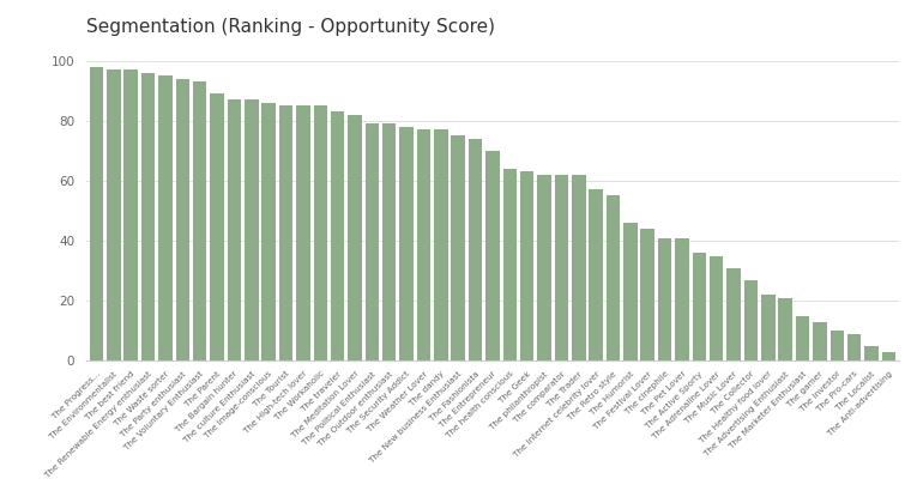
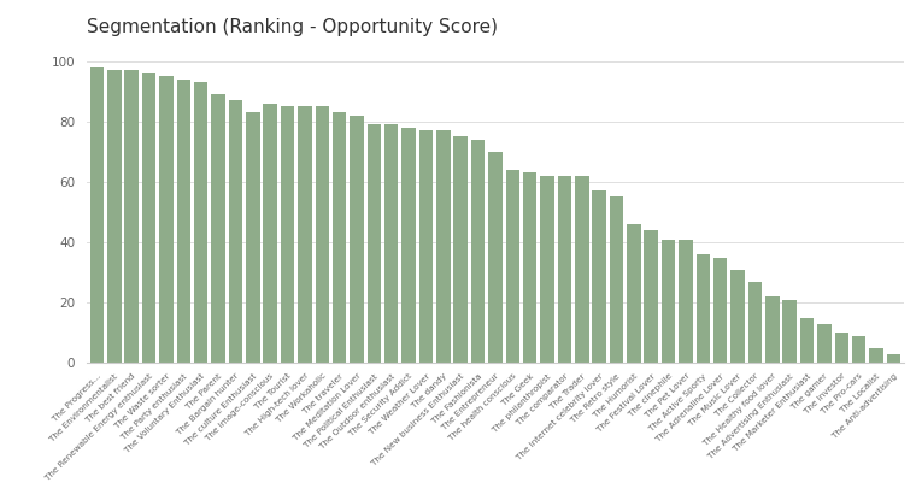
The culture Enthusiast: 87 -> 83
